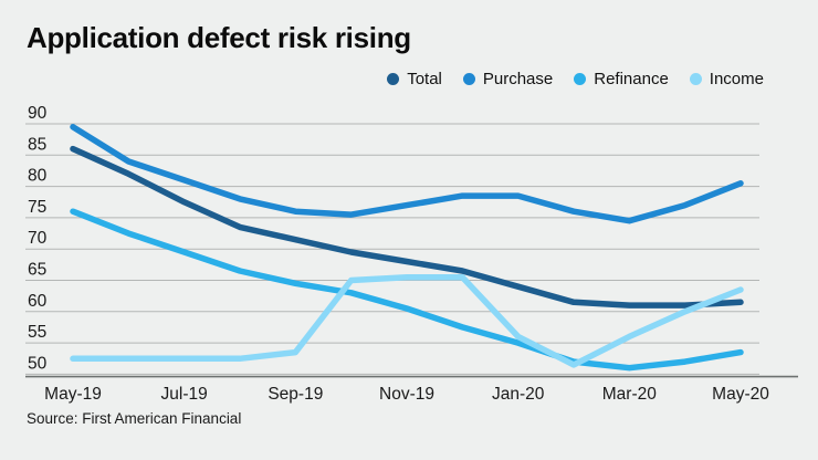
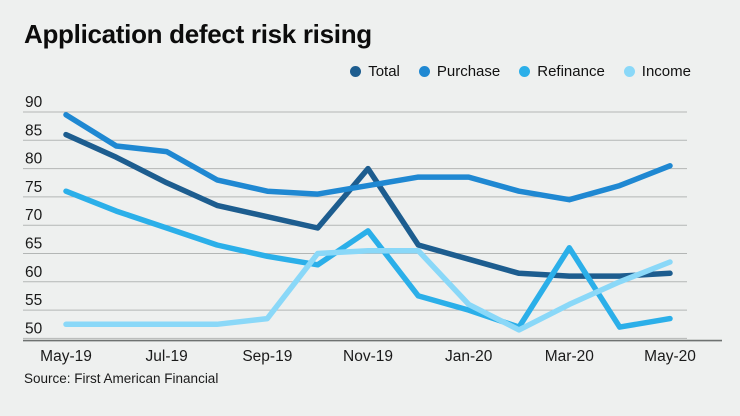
Purchase/Jul-19: 81 -> 83
Total/Nov-19: 68 -> 80
Refinance/Nov-19: 60 -> 69
Refinance/Mar-20: 51 -> 66
